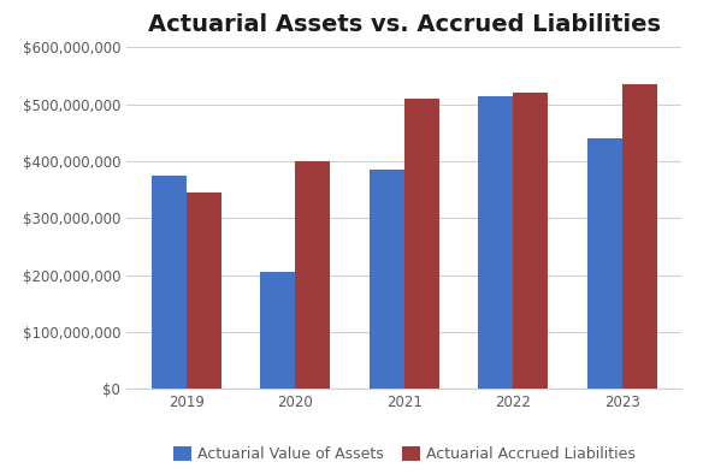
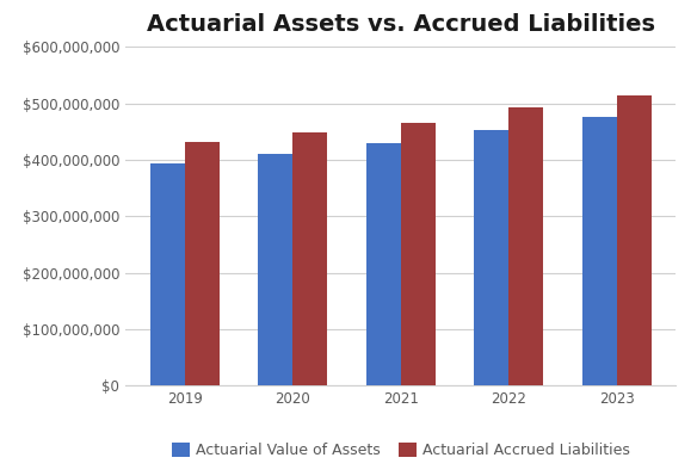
Actuarial Value of Assets/2019: $375,000,000 -> $393,000,000
Actuarial Accrued Liabilities/2019: $345,000,000 -> $432,000,000
Actuarial Value of Assets/2020: $205,000,000 -> $410,000,000
Actuarial Accrued Liabilities/2020: $400,000,000 -> $449,000,000
Actuarial Value of Assets/2021: $385,000,000 -> $430,000,000
Actuarial Accrued Liabilities/2021: $510,000,000 -> $466,000,000
Actuarial Value of Assets/2022: $515,000,000 -> $452,000,000
Actuarial Accrued Liabilities/2022: $520,000,000 -> $493,000,000
Actuarial Value of Assets/2023: $440,000,000 -> $476,000,000
Actuarial Accrued Liabilities/2023: $535,000,000 -> $515,000,000
